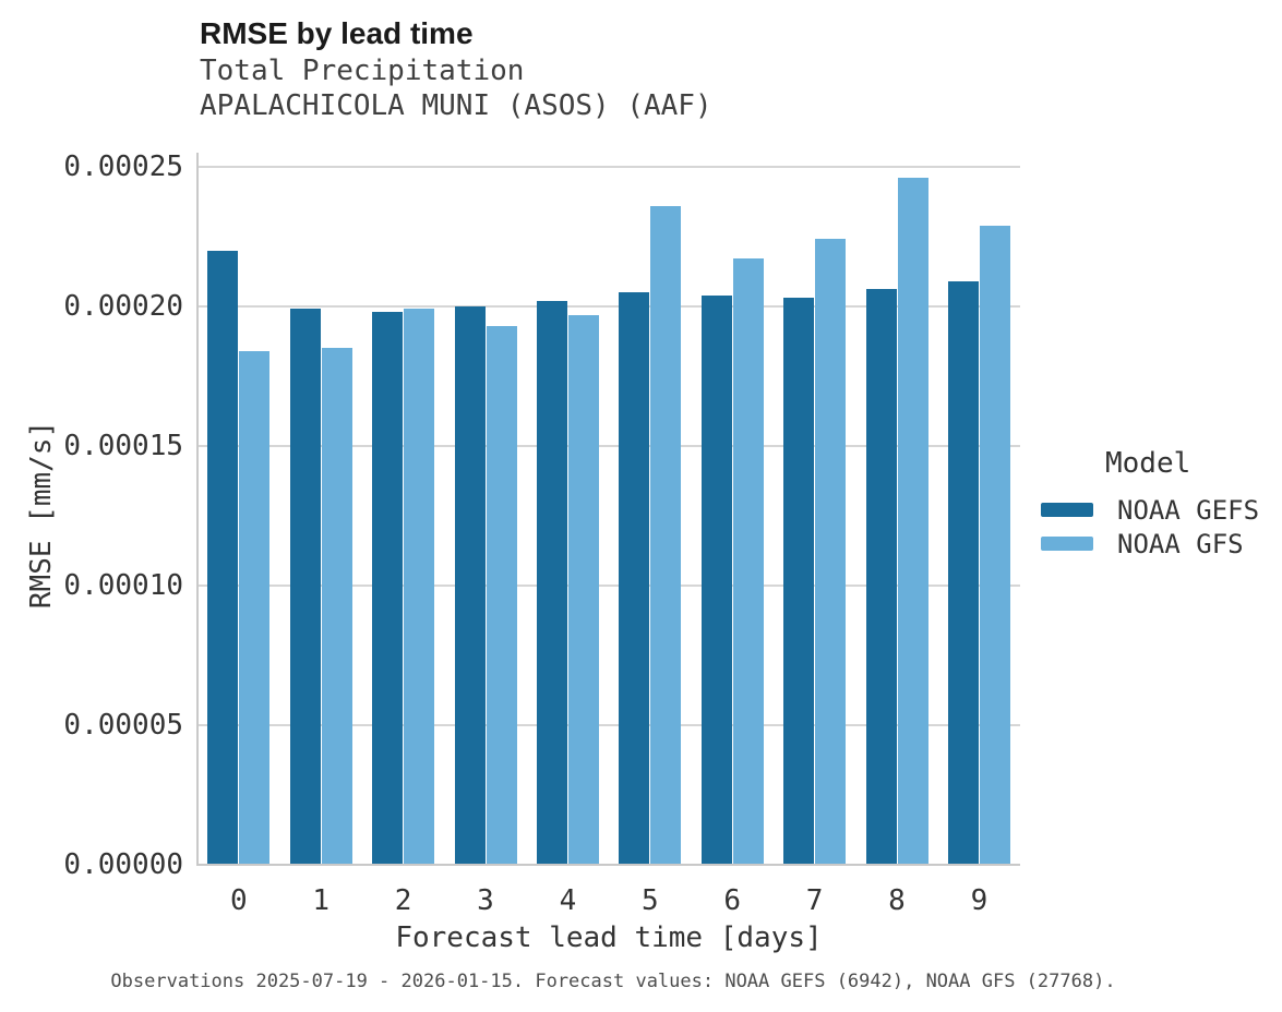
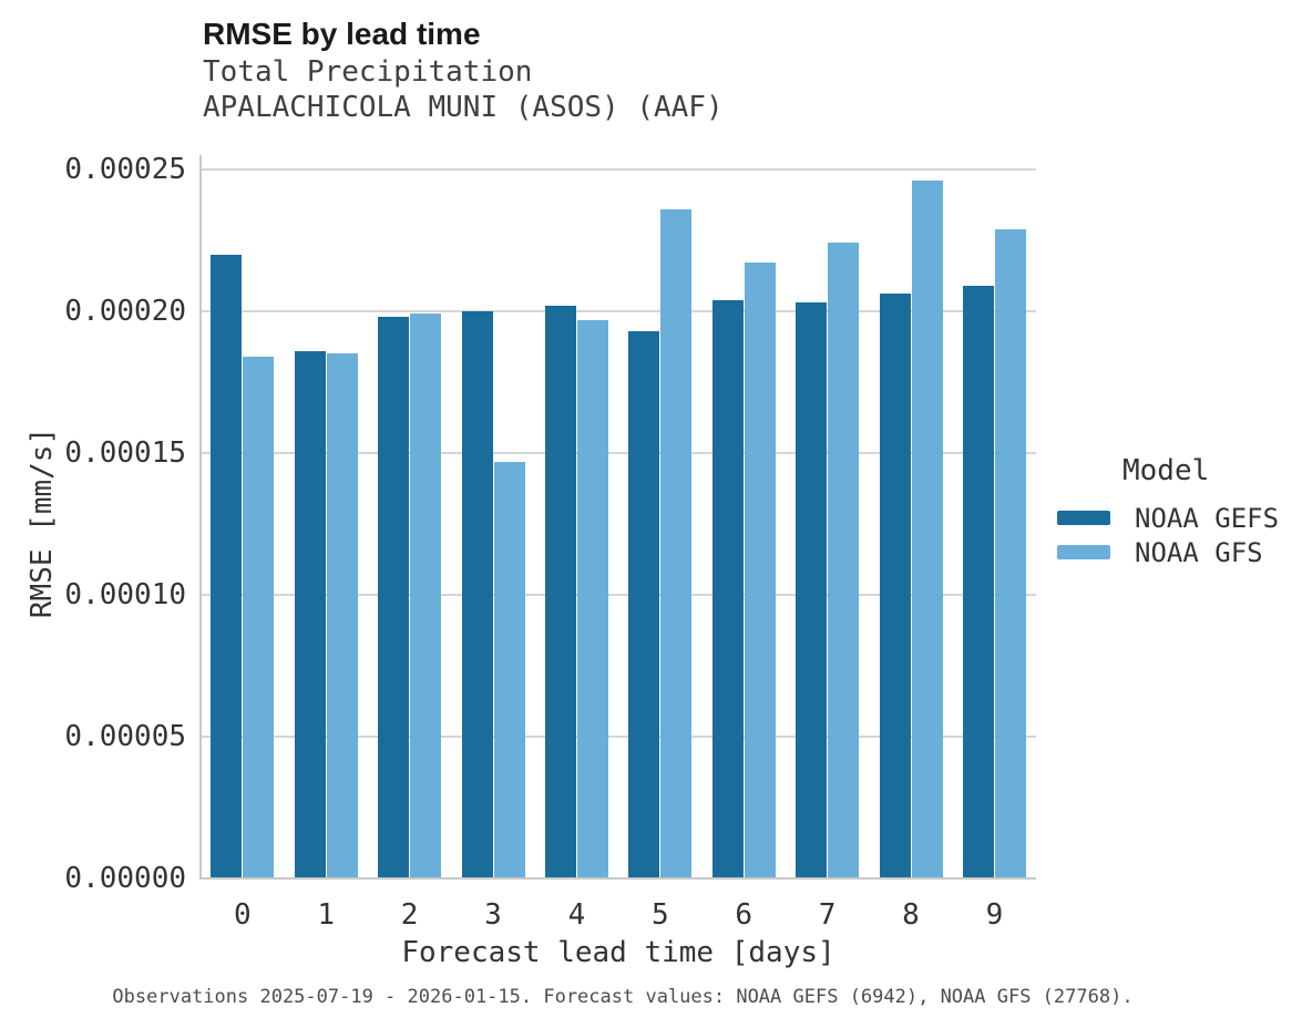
NOAA GEFS/1: 0.000199 -> 0.000186
NOAA GFS/3: 0.000193 -> 0.000147
NOAA GEFS/5: 0.000205 -> 0.000193
